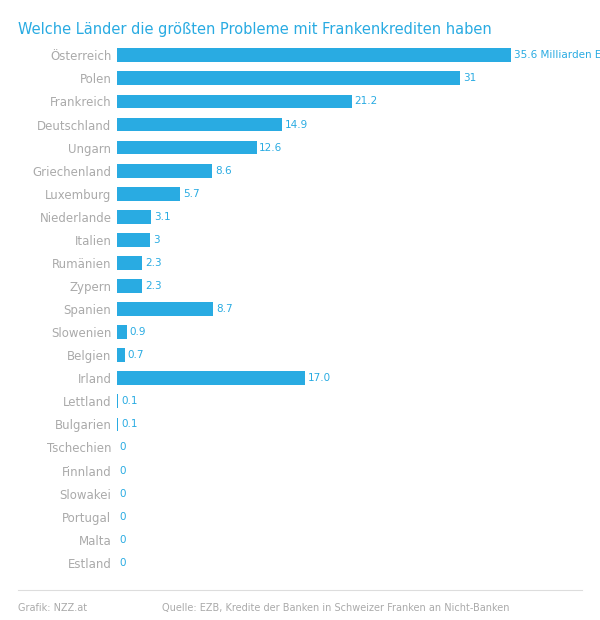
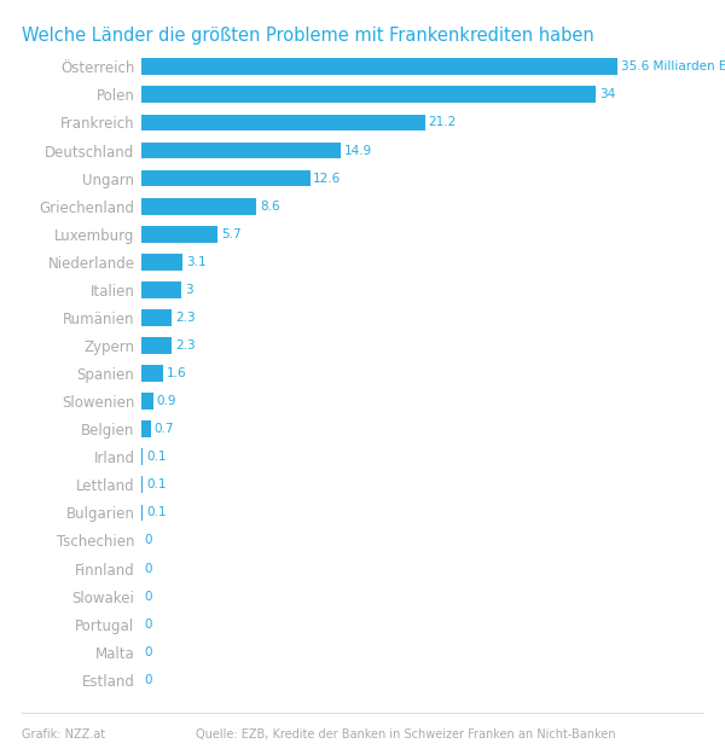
Polen: 31 -> 34
Spanien: 8.7 -> 1.6
Irland: 17.0 -> 0.1
